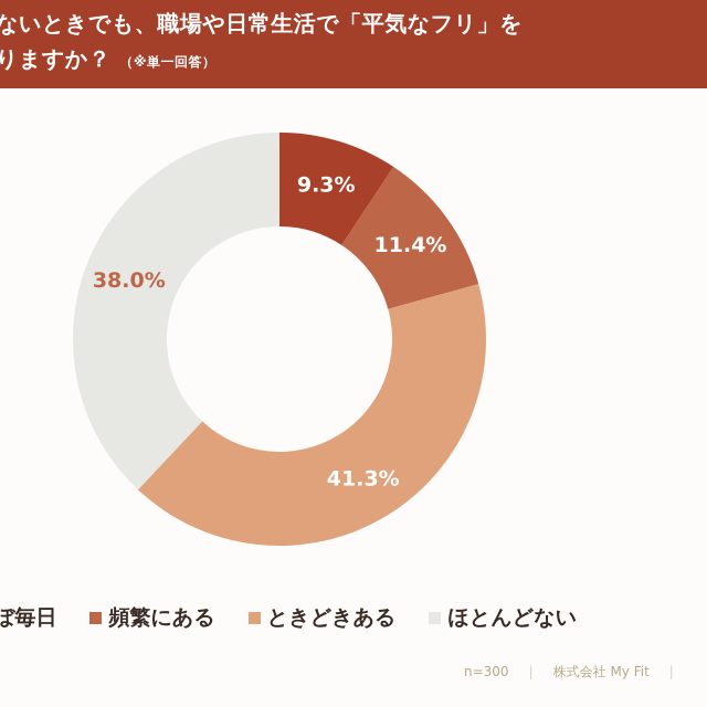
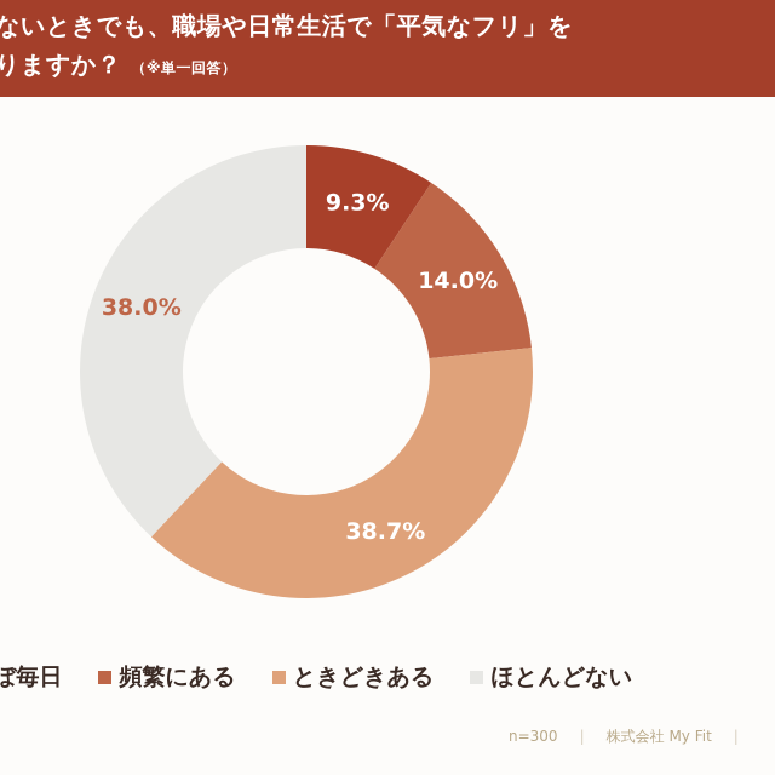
頻繁にある: 11.4% -> 14.0%
ときどきある: 41.3% -> 38.7%
